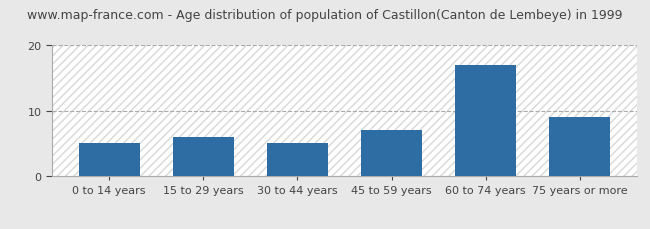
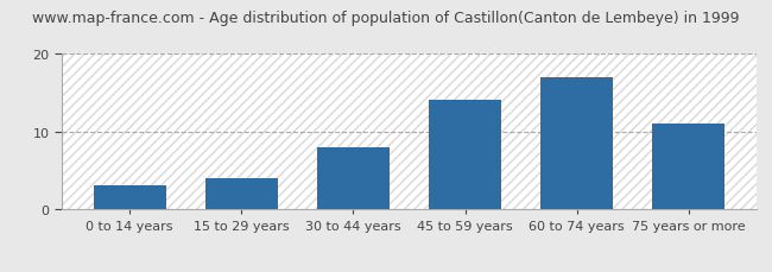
0 to 14 years: 5 -> 3
15 to 29 years: 6 -> 4
30 to 44 years: 5 -> 8
45 to 59 years: 7 -> 14
75 years or more: 9 -> 11
